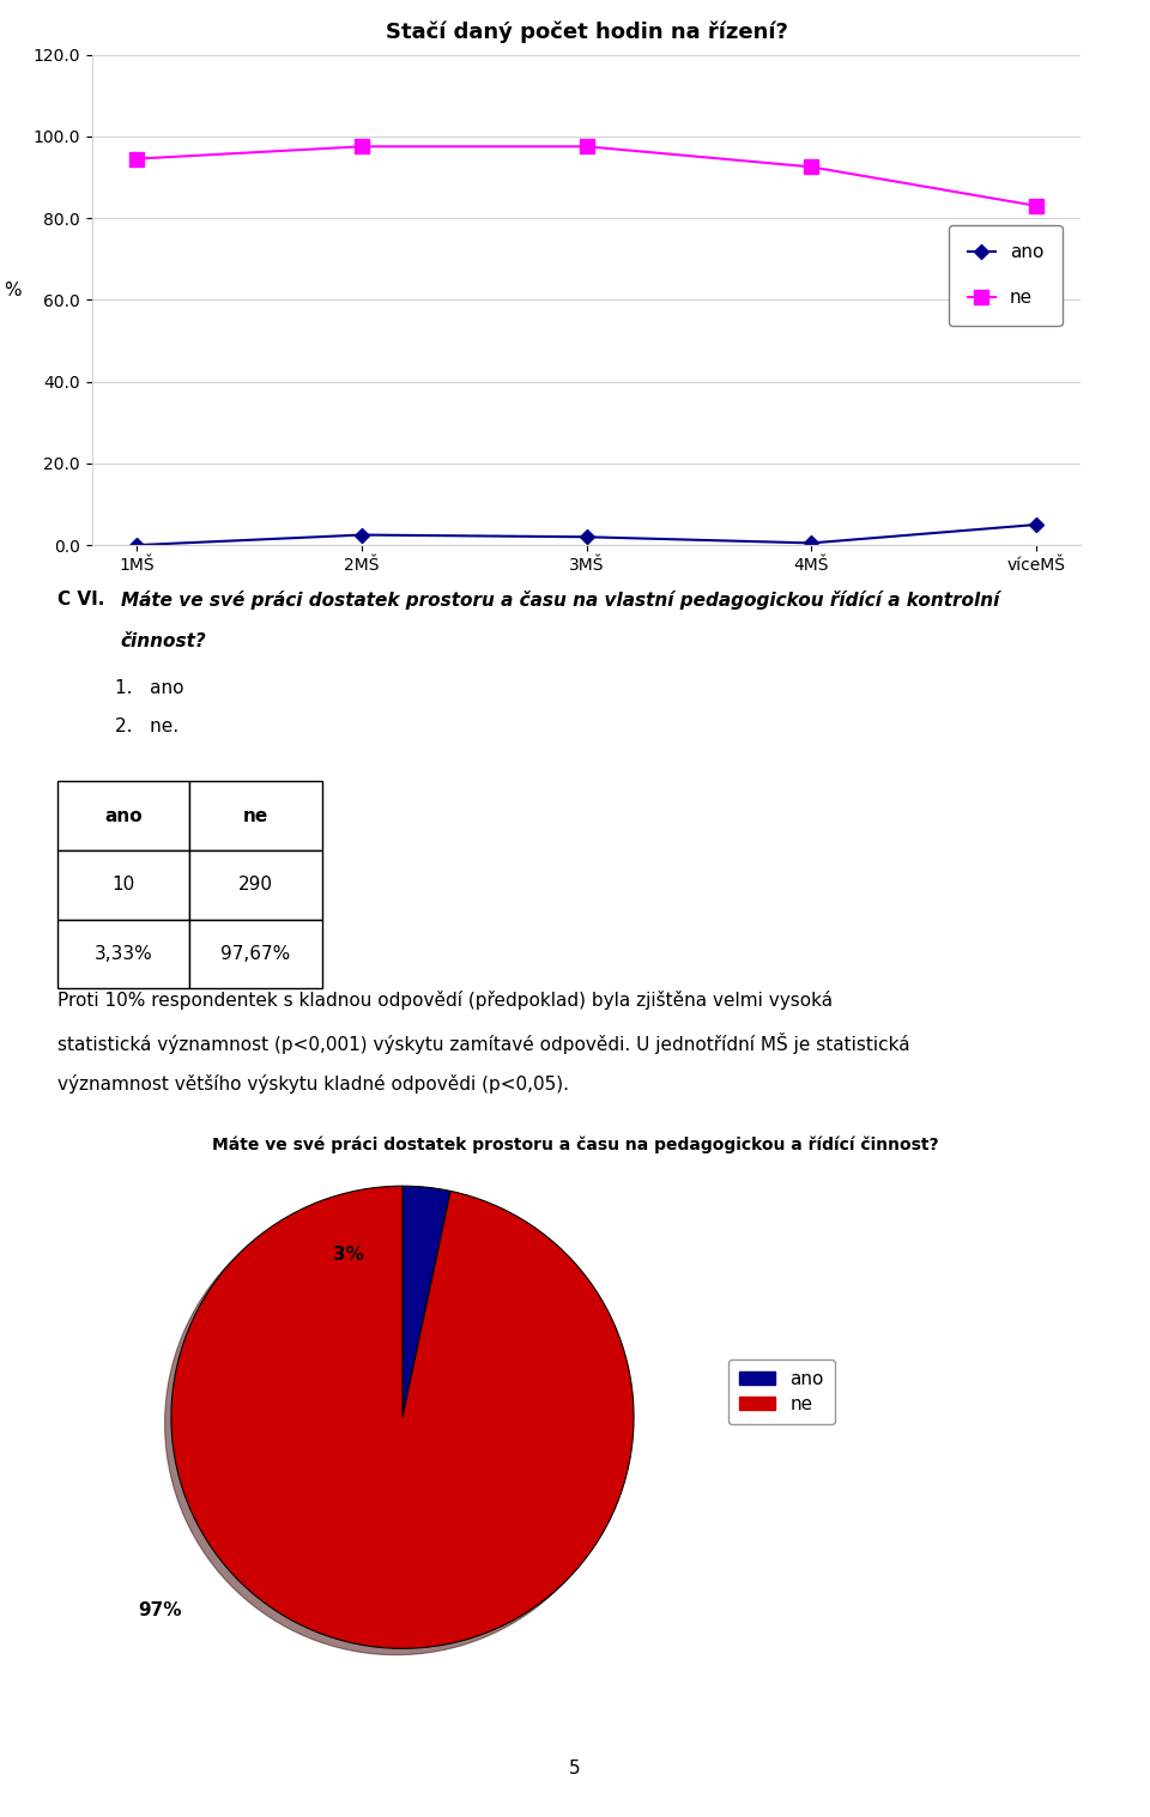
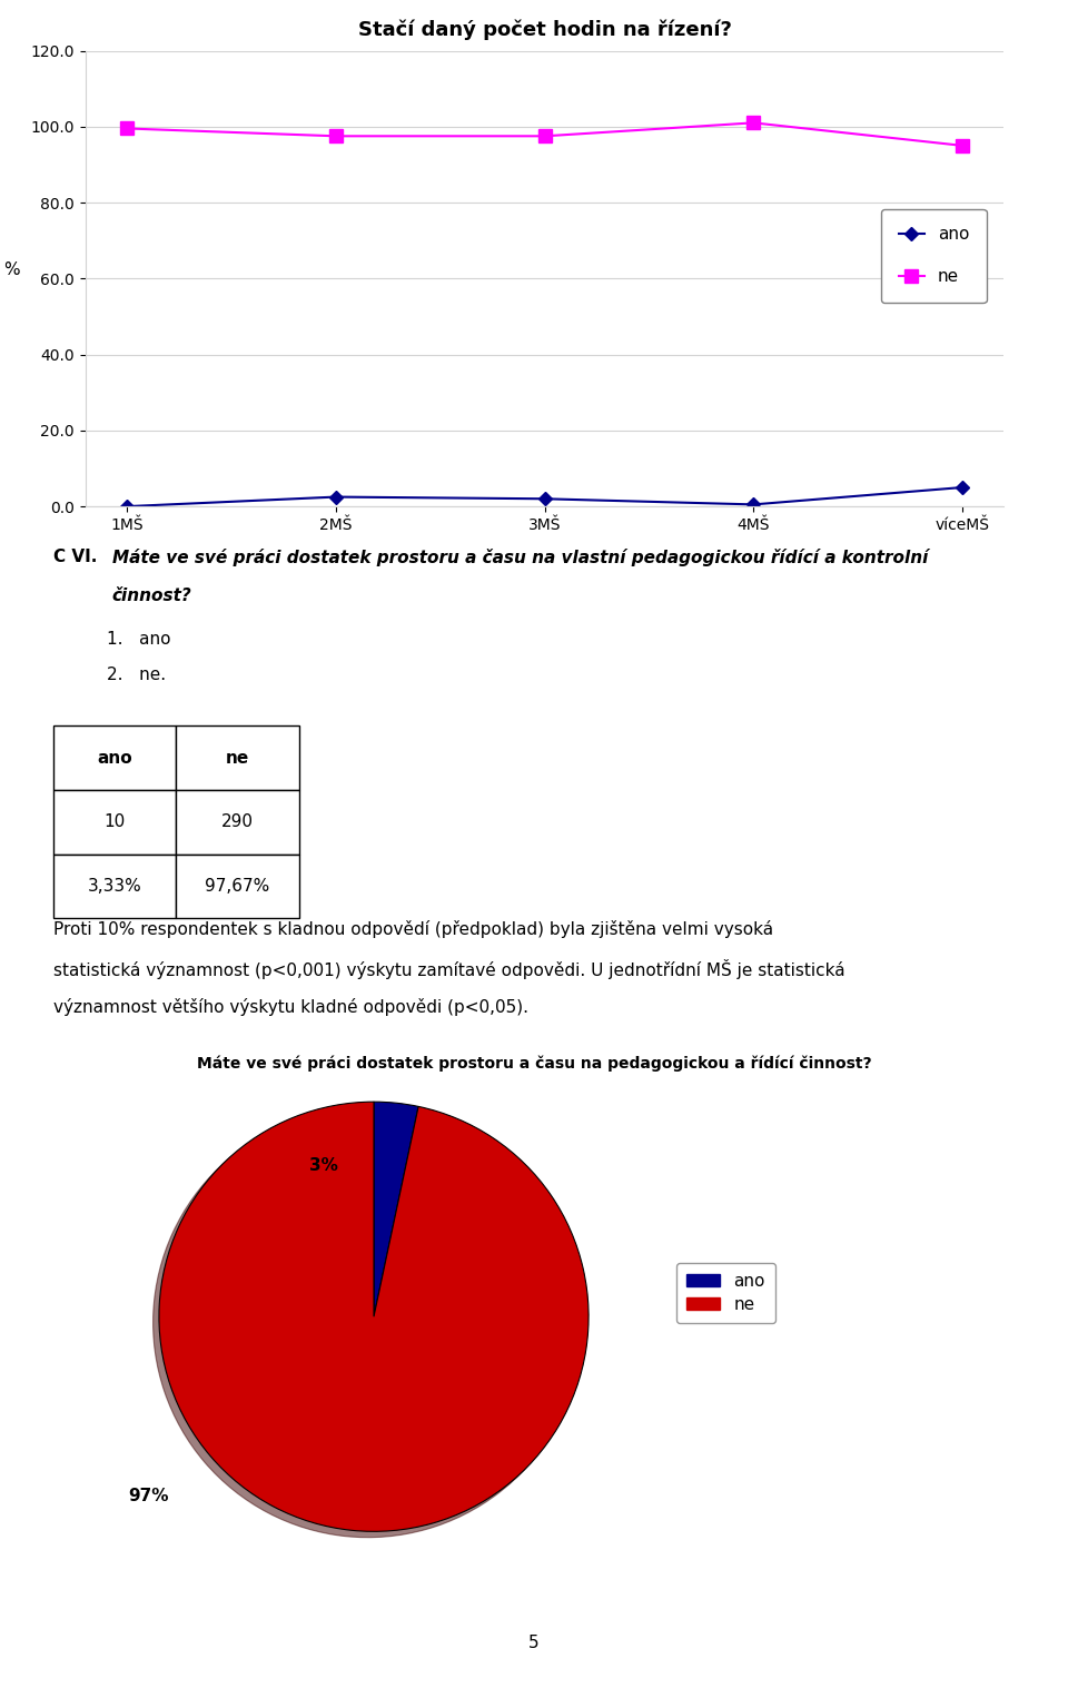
ne/1MŠ: 94.5 -> 99.5
ne/4MŠ: 92.5 -> 101.0
ne/víceMŠ: 83.0 -> 95.0
